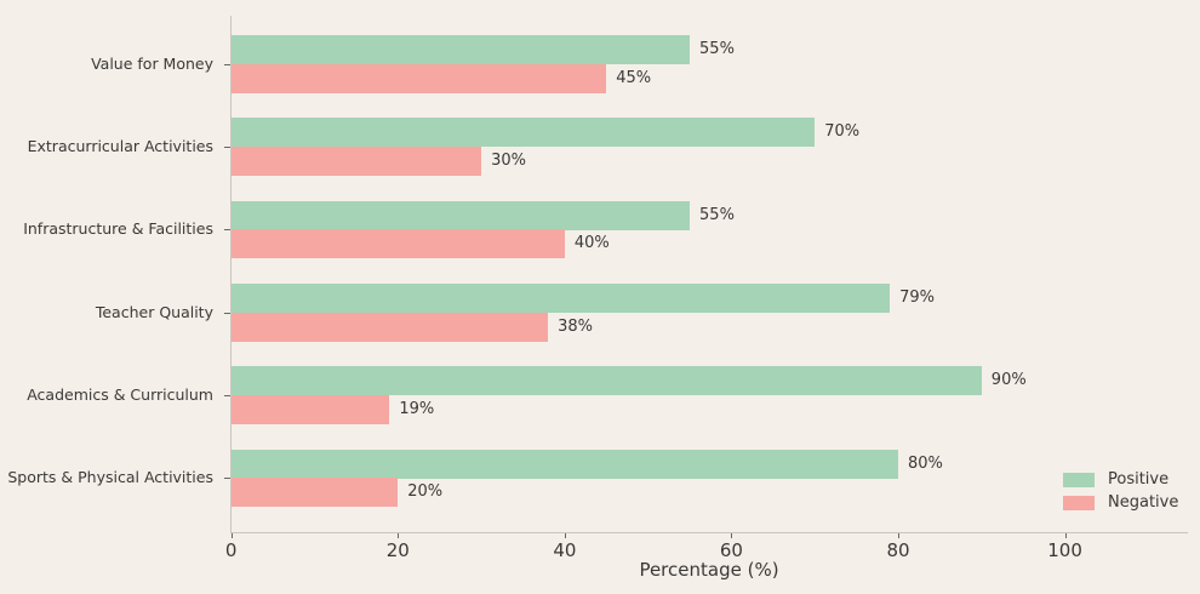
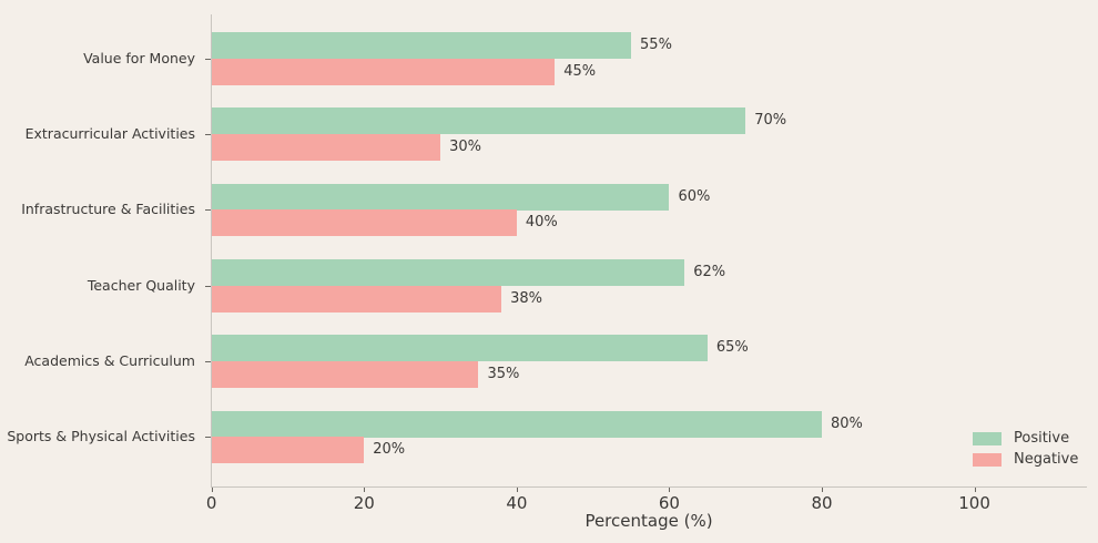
Positive/Infrastructure & Facilities: 55% -> 60%
Positive/Teacher Quality: 79% -> 62%
Positive/Academics & Curriculum: 90% -> 65%
Negative/Academics & Curriculum: 19% -> 35%
